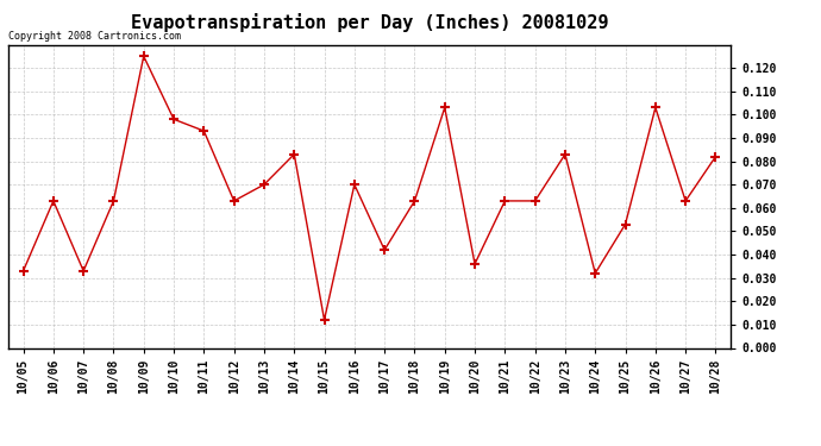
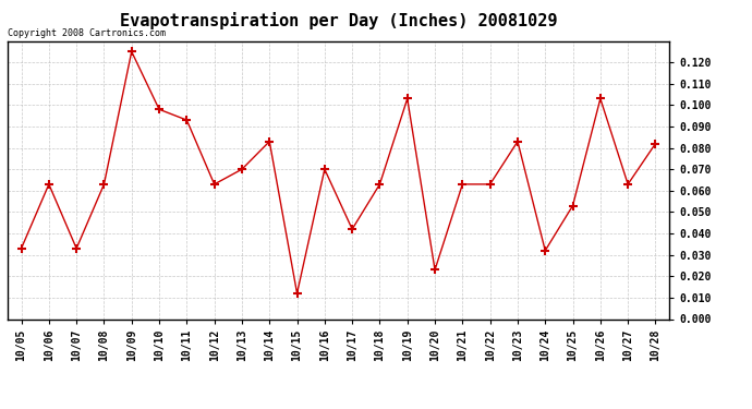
10/20: 0.036 -> 0.023
